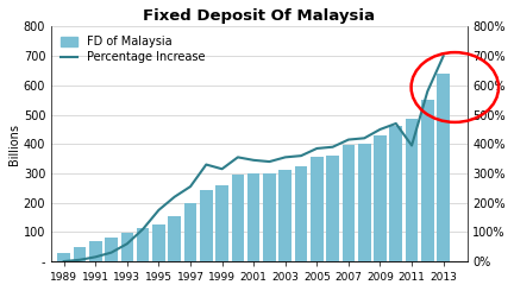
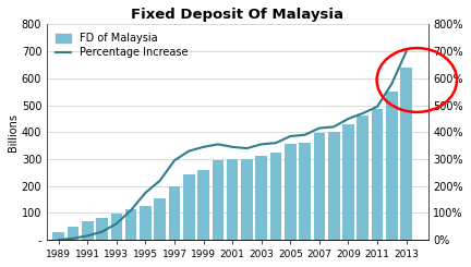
Percentage Increase/1997: 255% -> 295%
Percentage Increase/1999: 315% -> 345%
Percentage Increase/2011: 395% -> 495%
